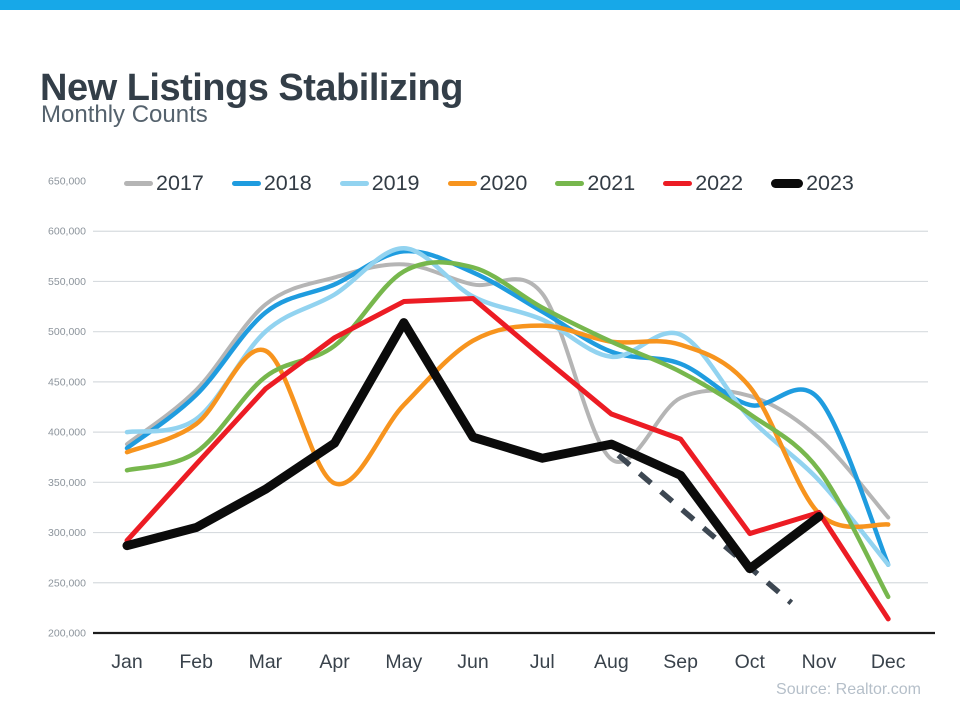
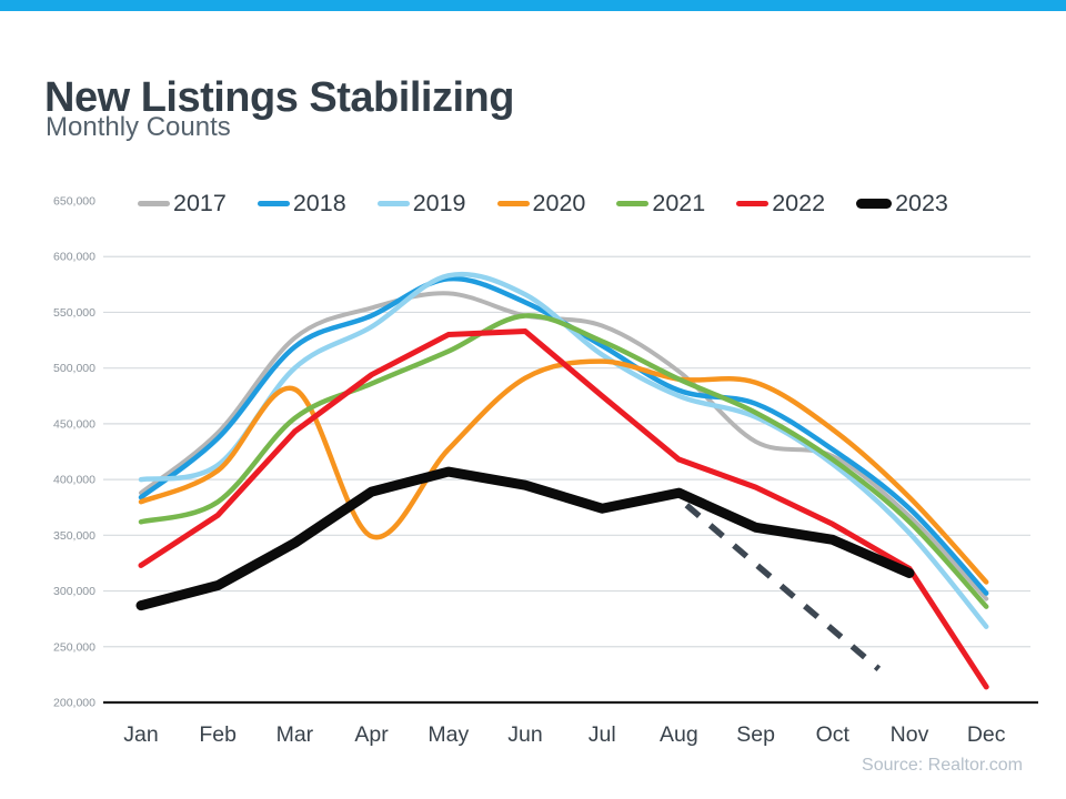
2022/Jan: 292000 -> 323000
2021/May: 560000 -> 515000
2023/May: 509000 -> 407000
2019/Jun: 535000 -> 566000
2021/Jun: 564000 -> 547000
2017/Aug: 373000 -> 497000
2019/Sep: 497000 -> 456000
2017/Oct: 436000 -> 421000
2022/Oct: 299000 -> 360000
2023/Oct: 264000 -> 346000
2017/Nov: 394000 -> 367000
2018/Nov: 433000 -> 374000
2020/Nov: 319000 -> 384000
2017/Dec: 315000 -> 293000
2018/Dec: 268000 -> 298000
2021/Dec: 236000 -> 286000
